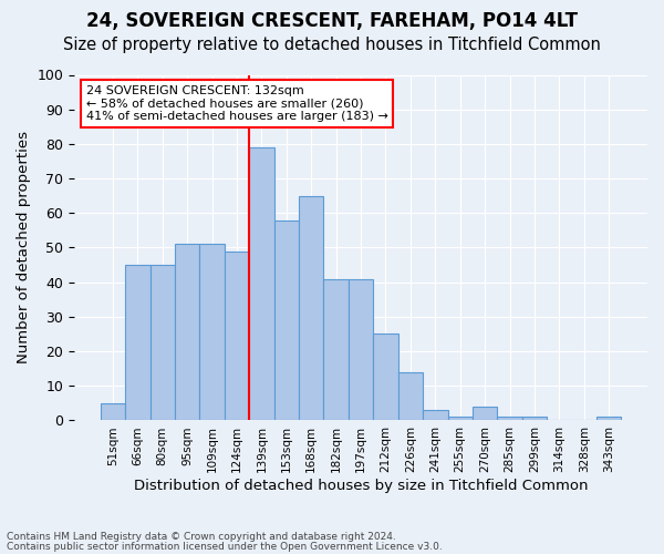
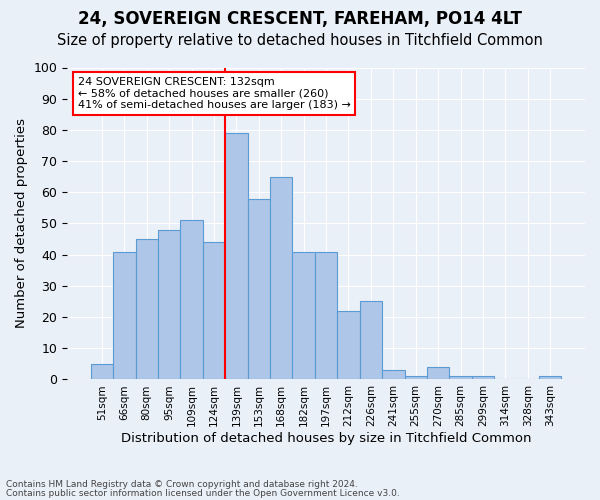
66sqm: 45 -> 41
95sqm: 51 -> 48
124sqm: 49 -> 44
212sqm: 25 -> 22
226sqm: 14 -> 25
